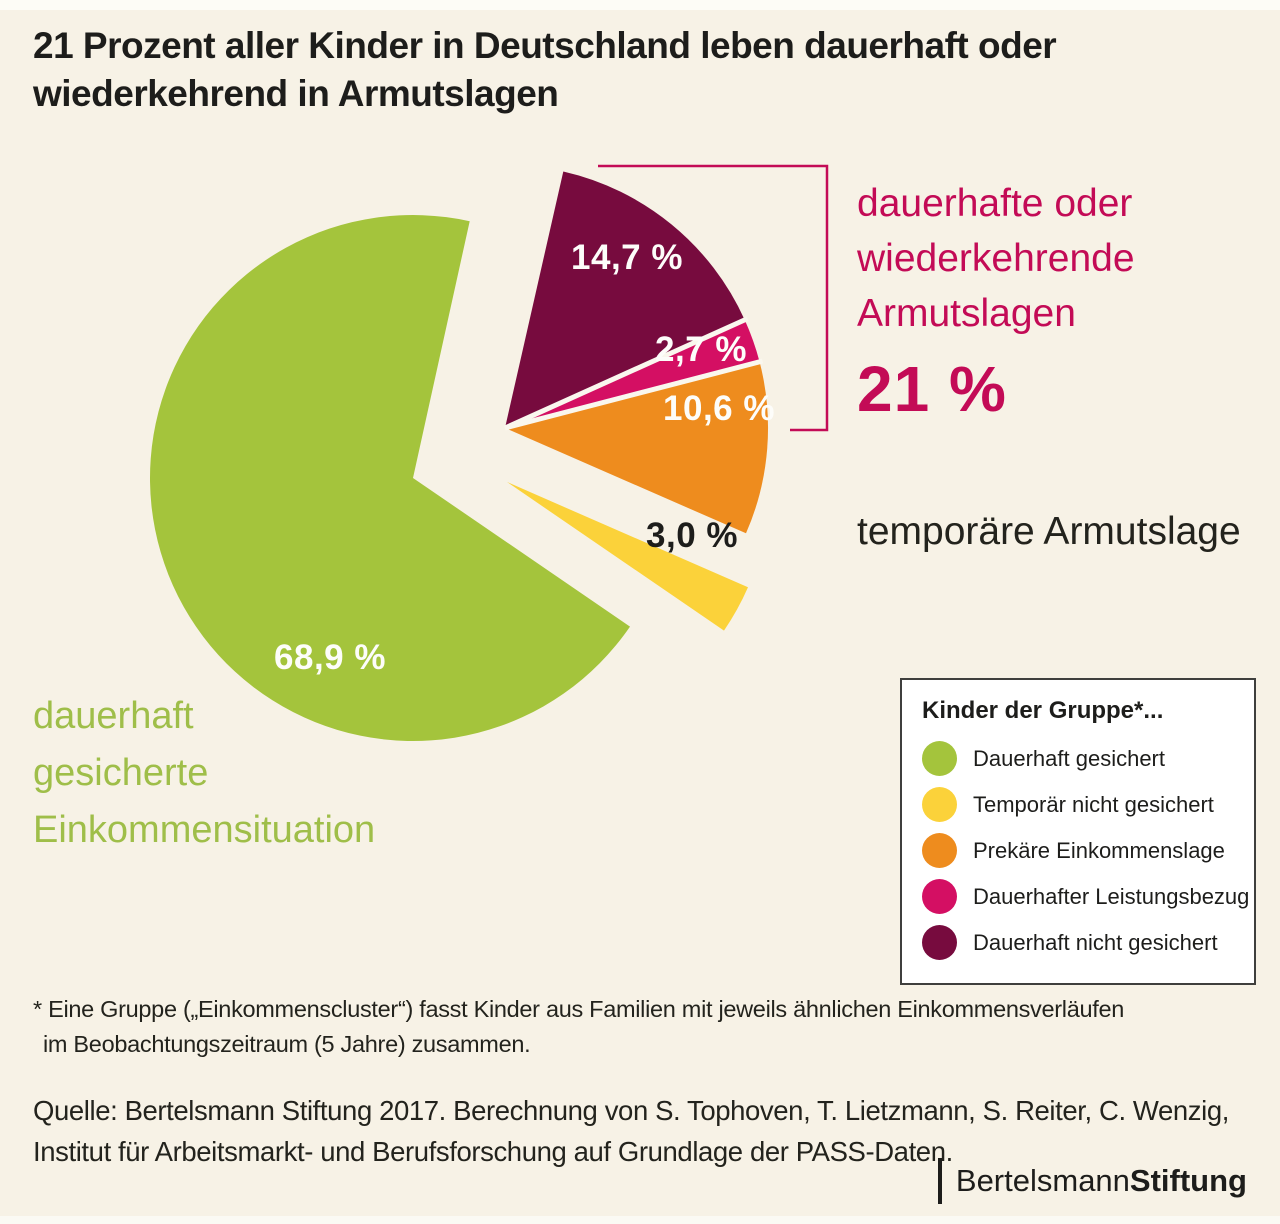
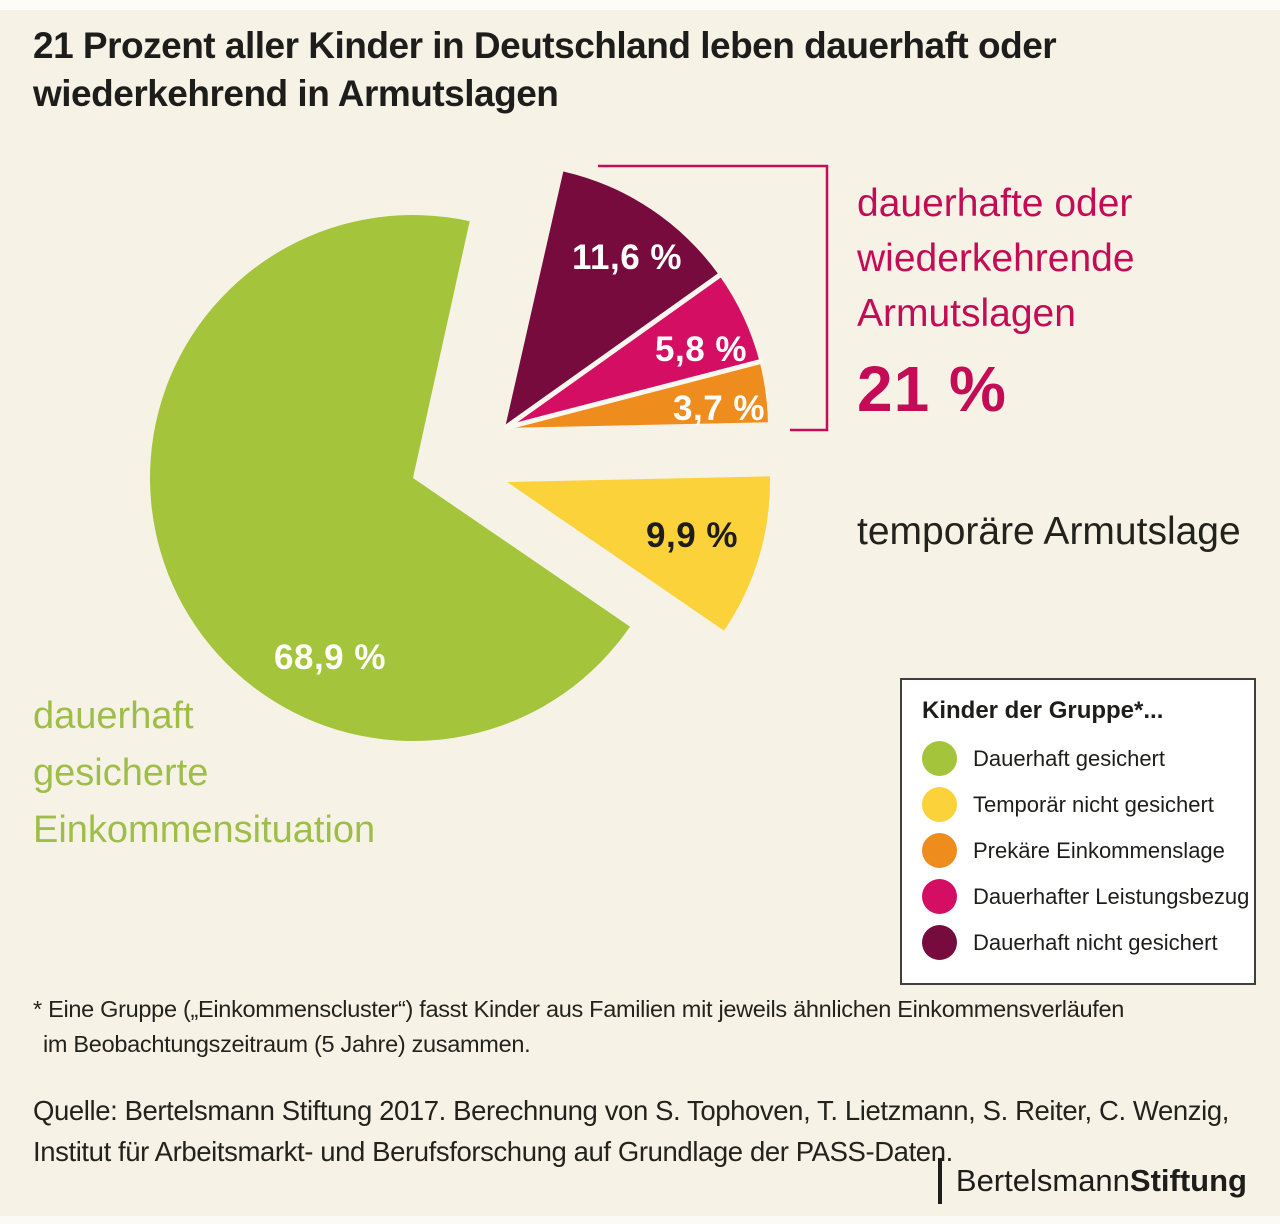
Dauerhaft nicht gesichert: 14,7 -> 11,6
Dauerhafter Leistungsbezug: 2,7 -> 5,8
Prekäre Einkommenslage: 10,6 -> 3,7
Temporär nicht gesichert: 3,0 -> 9,9
